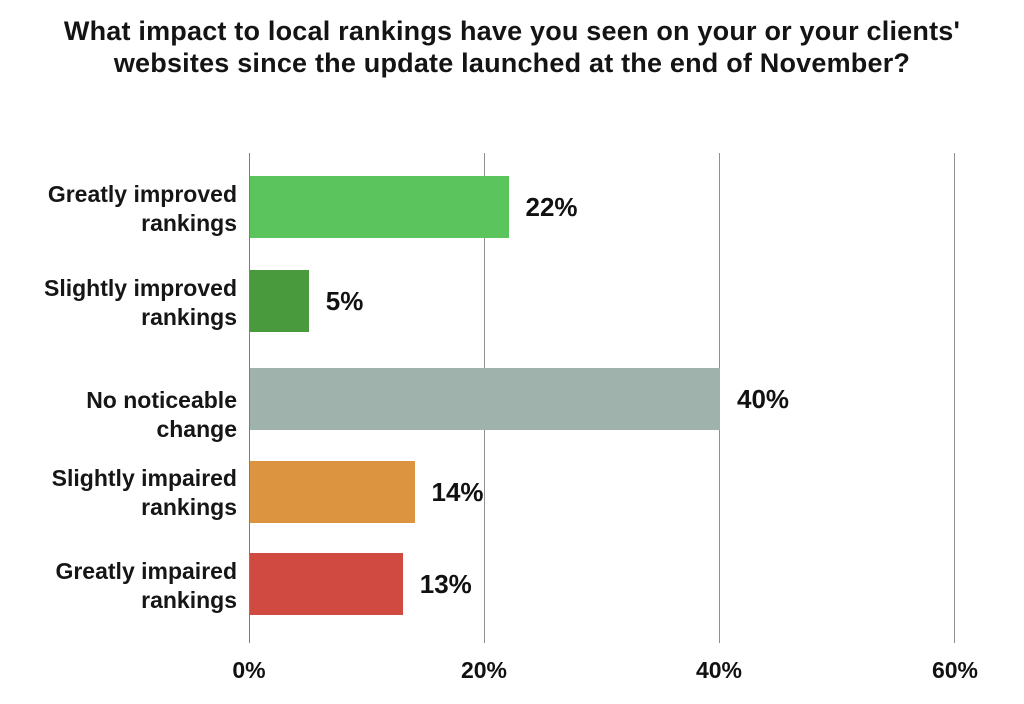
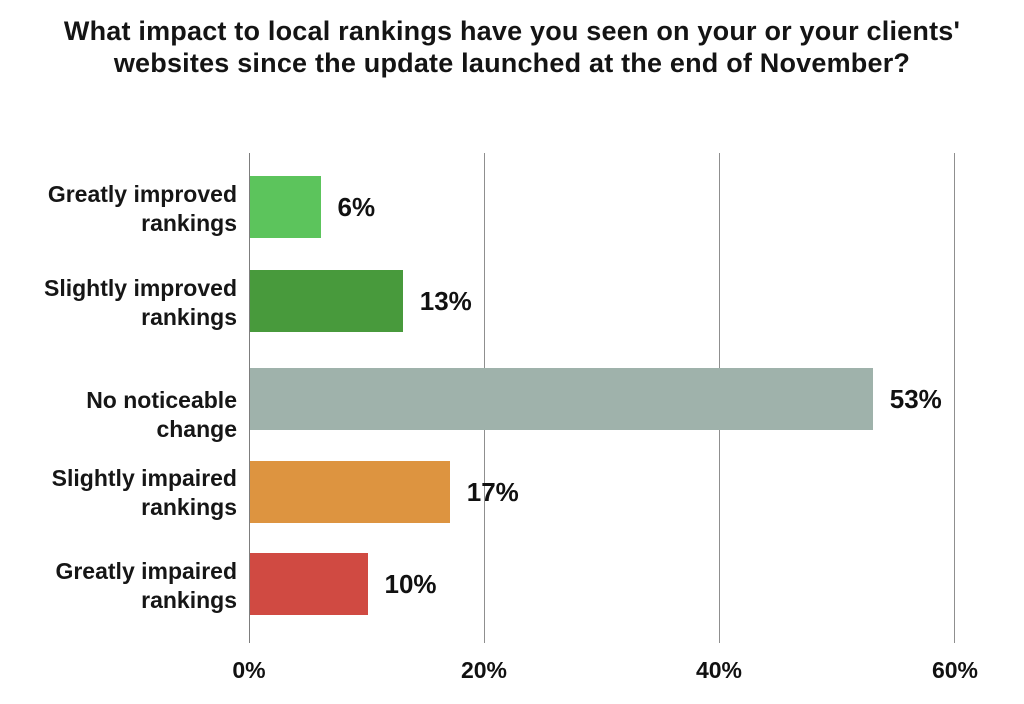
Greatly improved rankings: 22% -> 6%
Slightly improved rankings: 5% -> 13%
No noticeable change: 40% -> 53%
Slightly impaired rankings: 14% -> 17%
Greatly impaired rankings: 13% -> 10%
